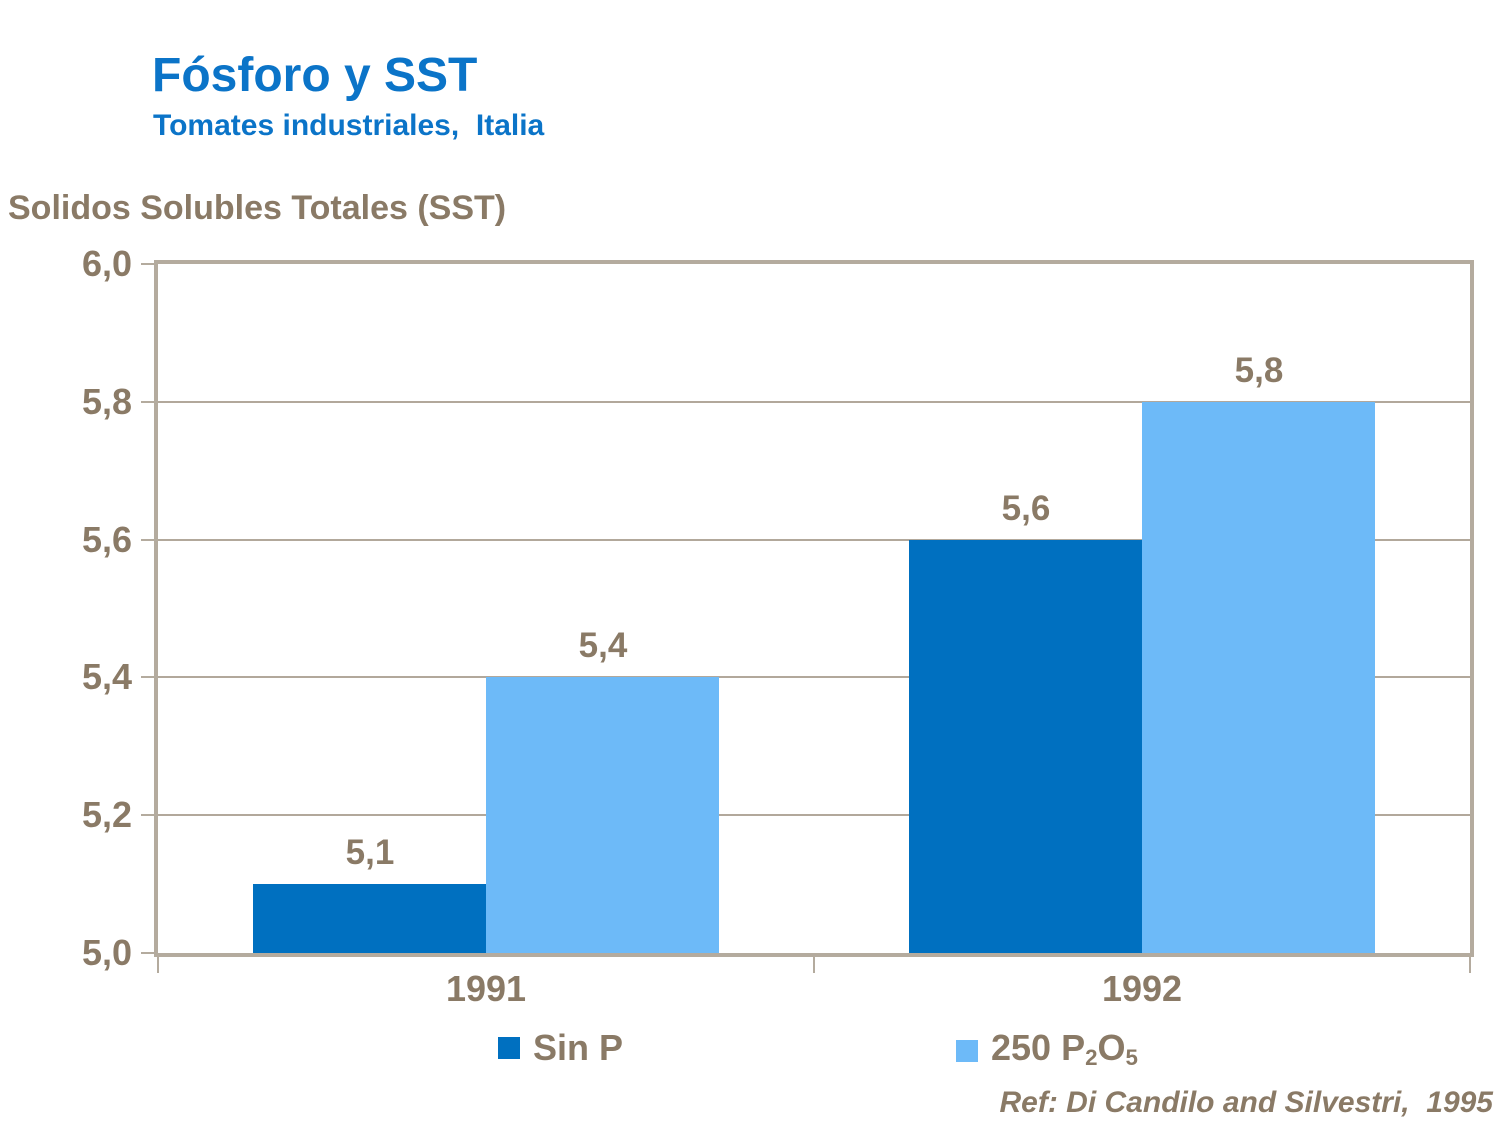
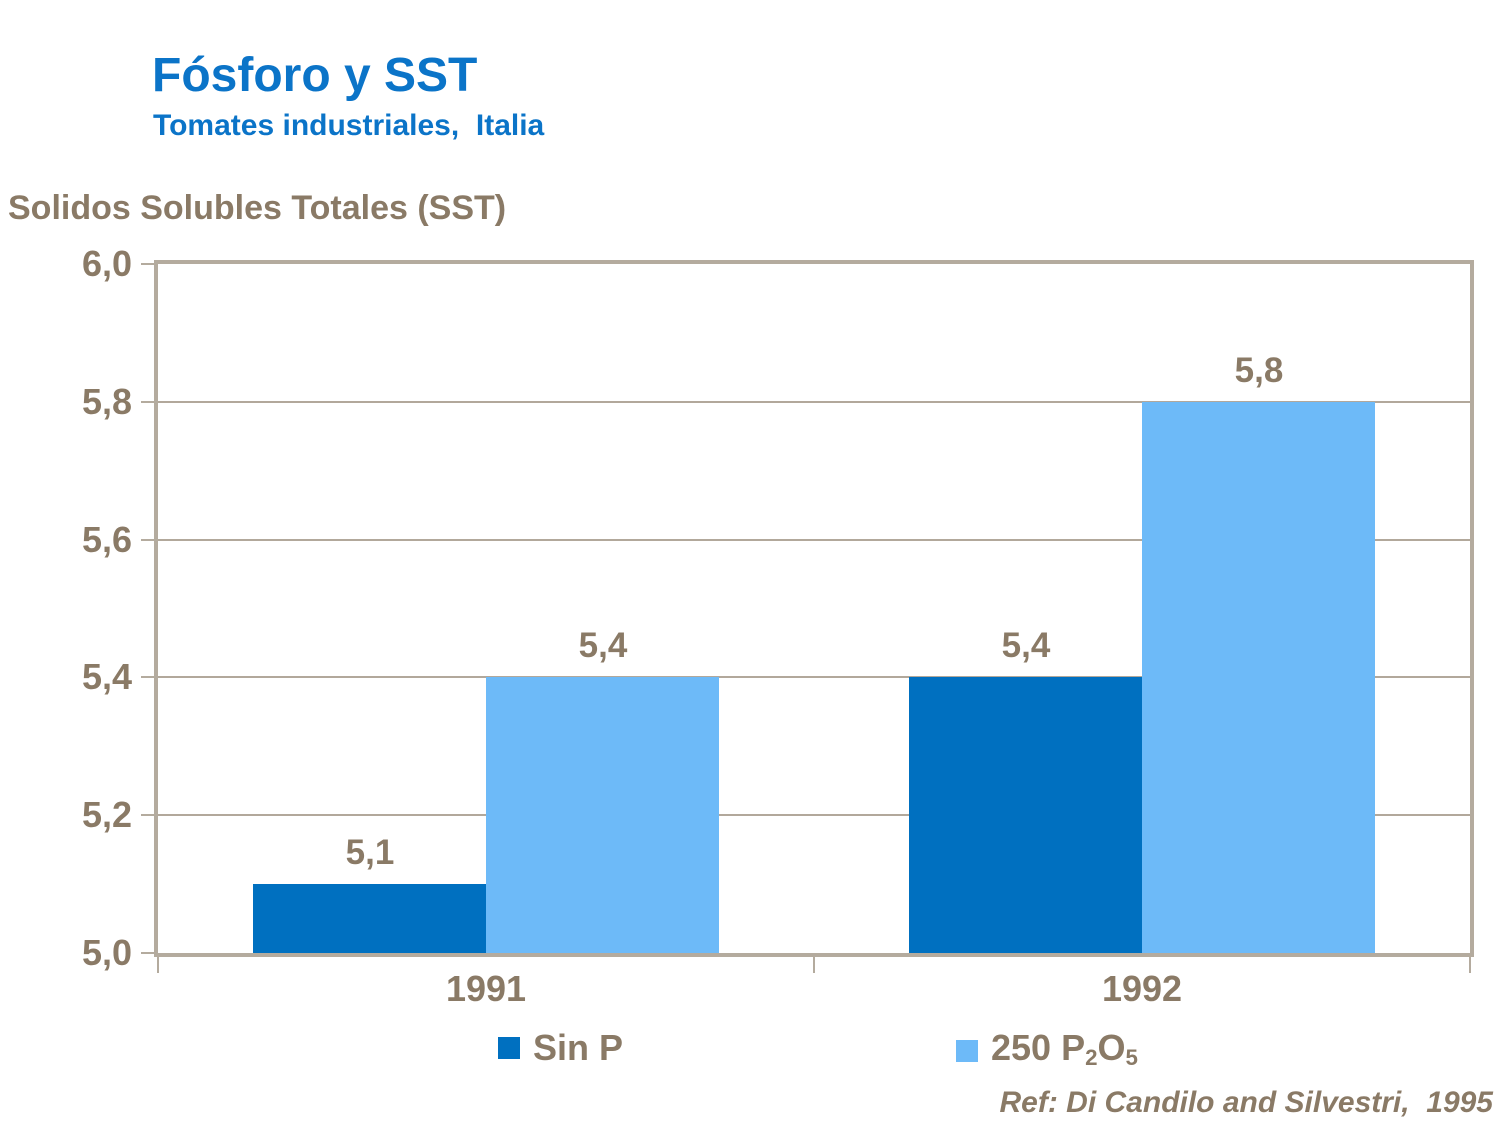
Sin P/1992: 5,6 -> 5,4
